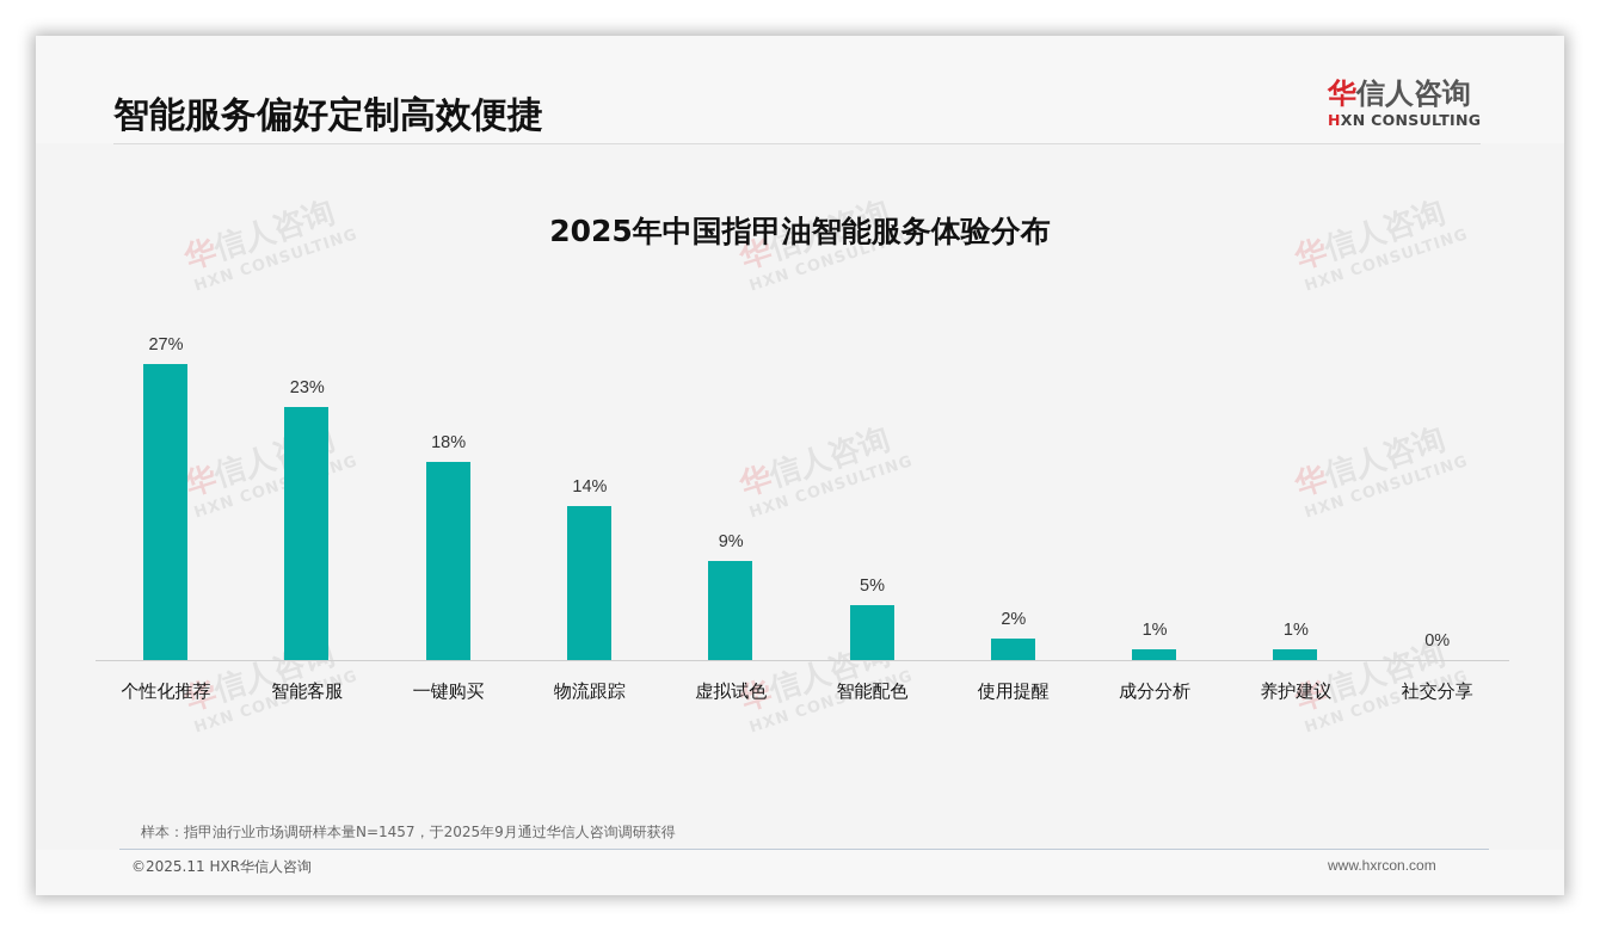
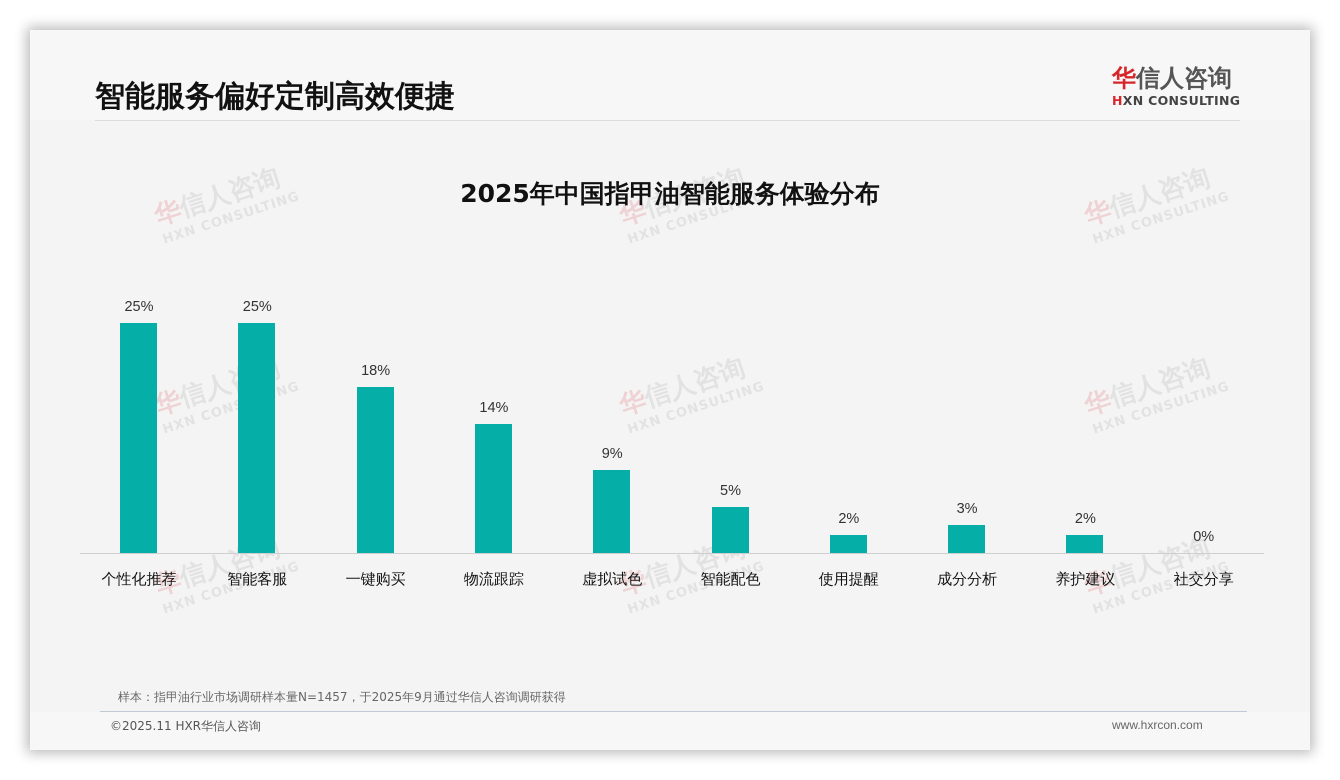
个性化推荐: 27% -> 25%
智能客服: 23% -> 25%
成分分析: 1% -> 3%
养护建议: 1% -> 2%
